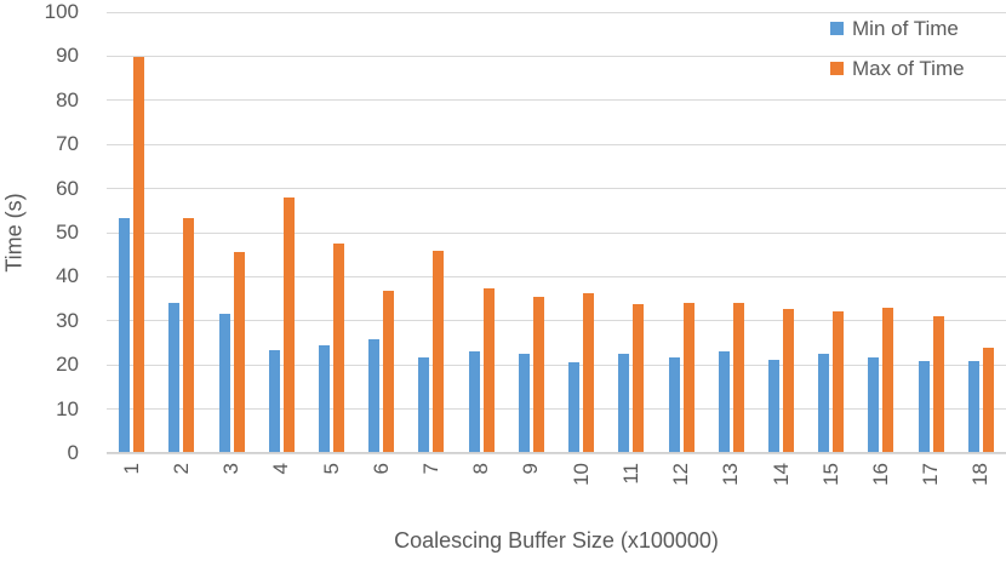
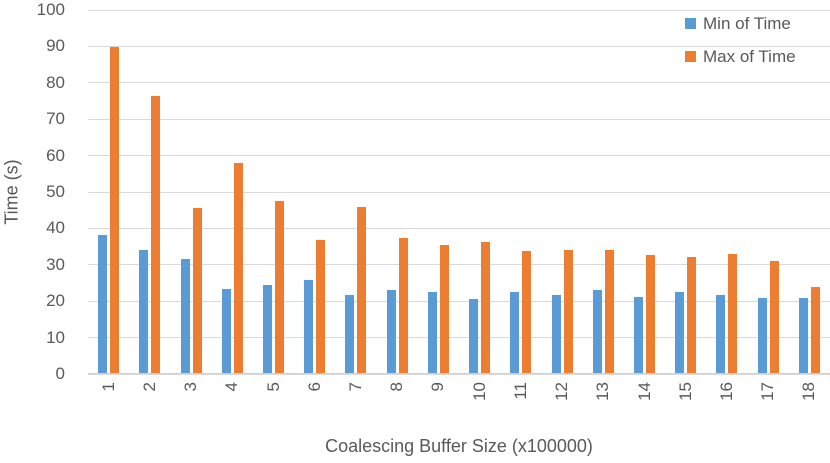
Min of Time/1: 53 -> 38
Max of Time/2: 53 -> 76
